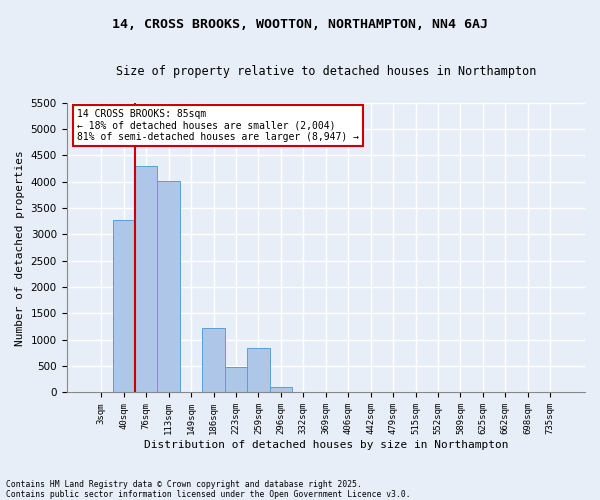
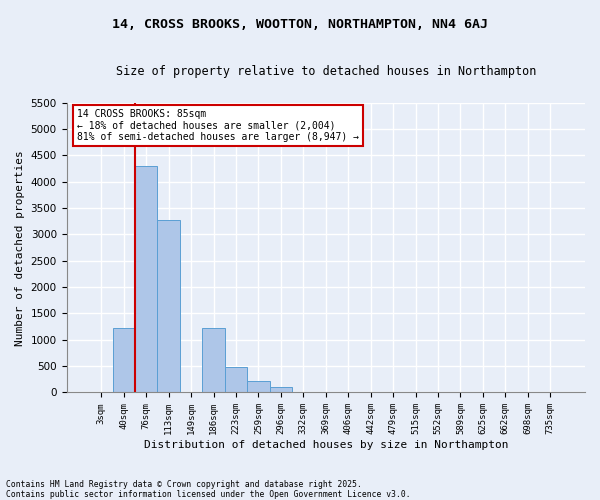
40sqm: 3280 -> 1220
113sqm: 4020 -> 3270
259sqm: 840 -> 220
